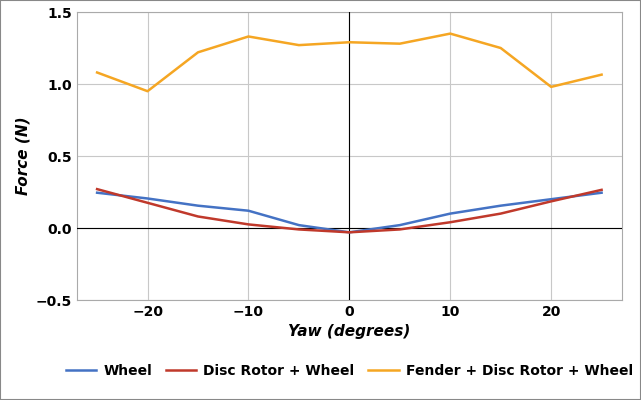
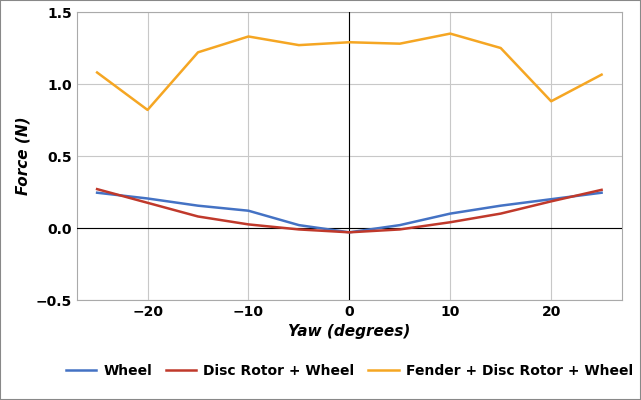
Fender + Disc Rotor + Wheel/−20: 0.95 -> 0.82
Fender + Disc Rotor + Wheel/20: 0.98 -> 0.88
